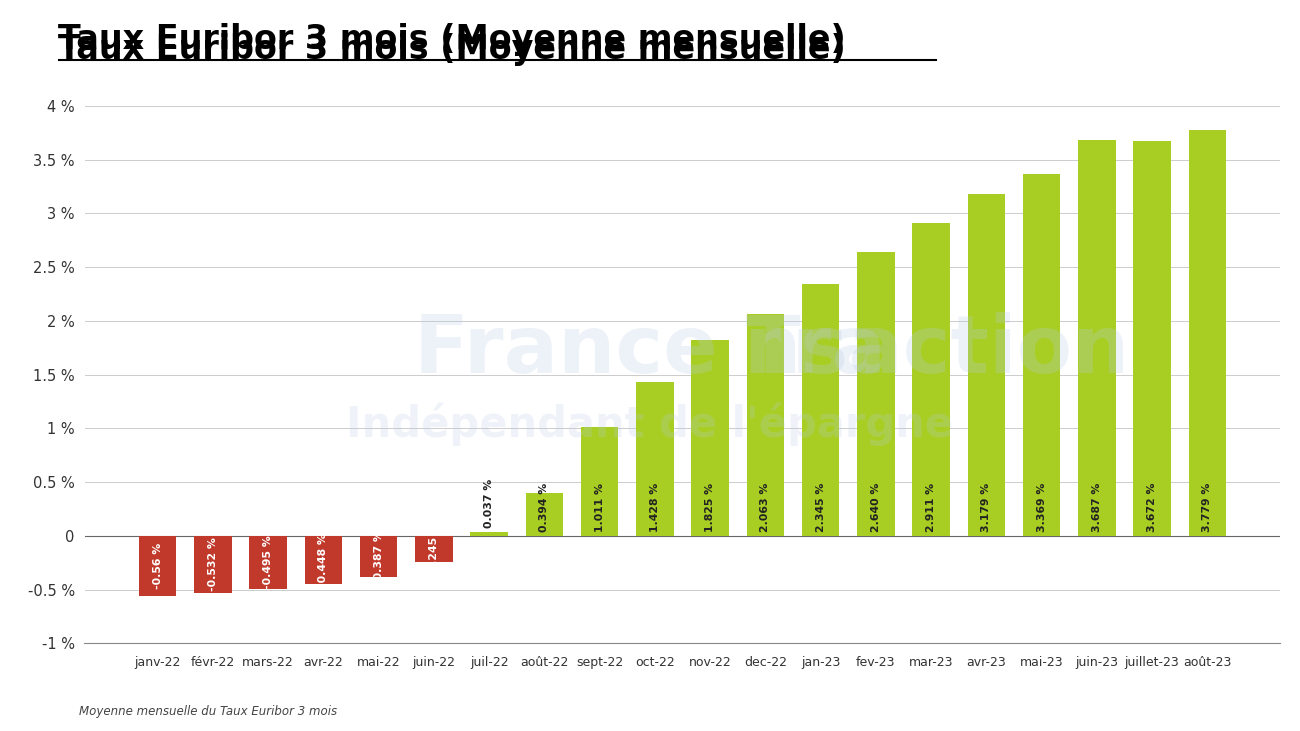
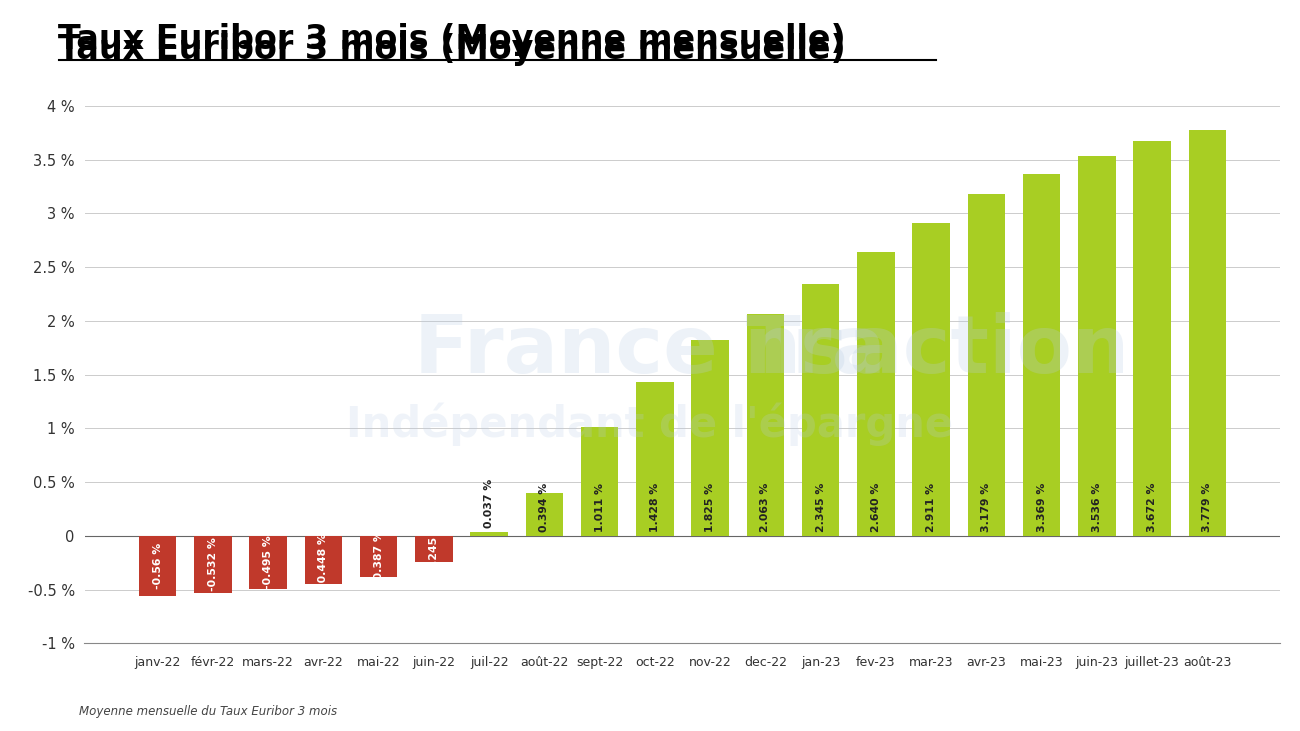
juin-23: 3.687 -> 3.536
